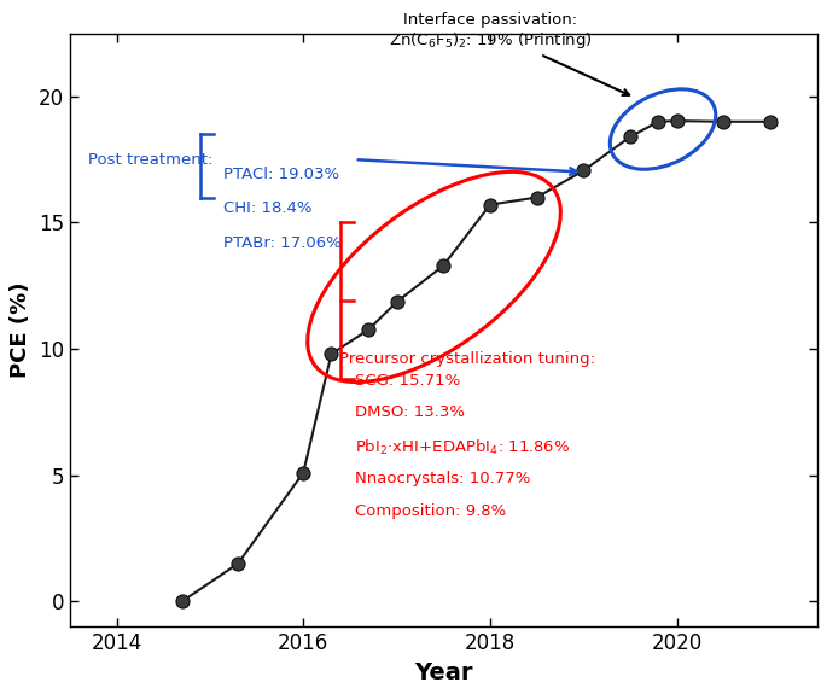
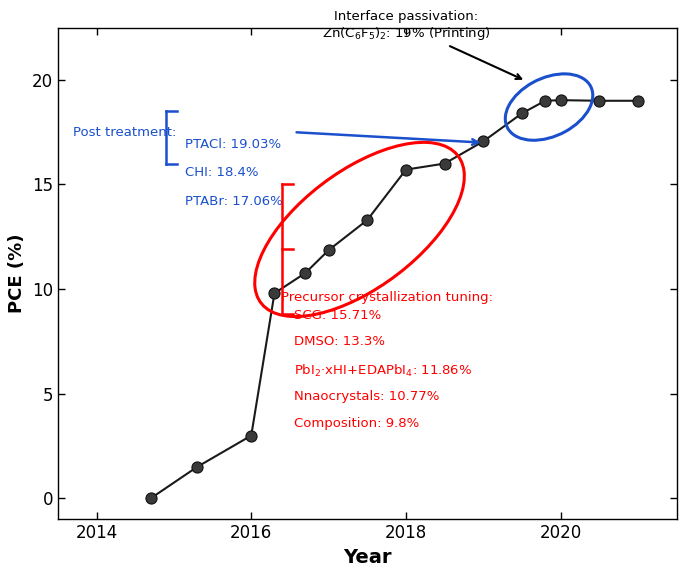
2016: 5.10 -> 3.00
